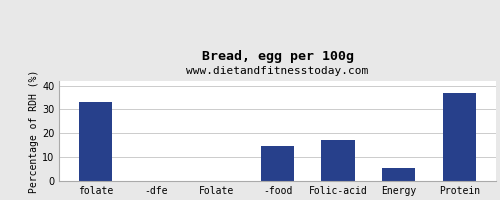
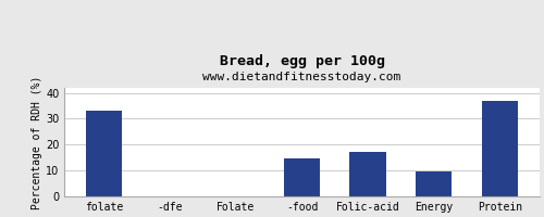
Energy: 5.5 -> 9.5
